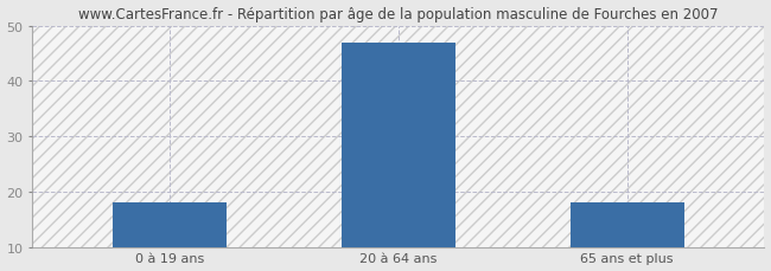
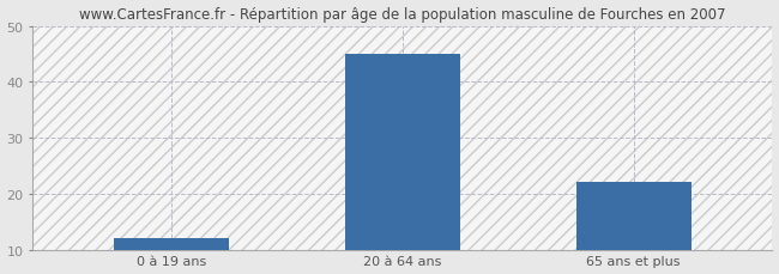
0 à 19 ans: 18 -> 12
20 à 64 ans: 47 -> 45
65 ans et plus: 18 -> 22
